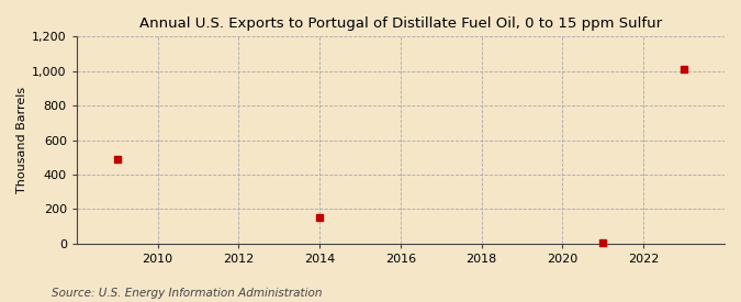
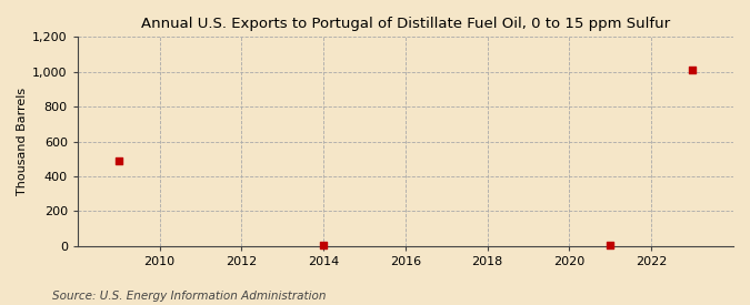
2014: 150 -> 0
